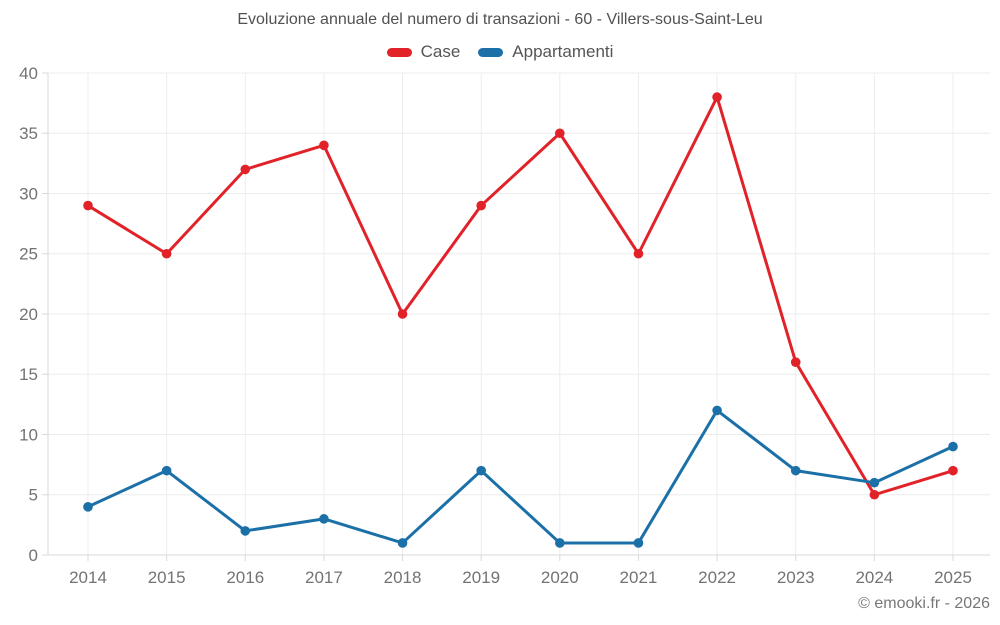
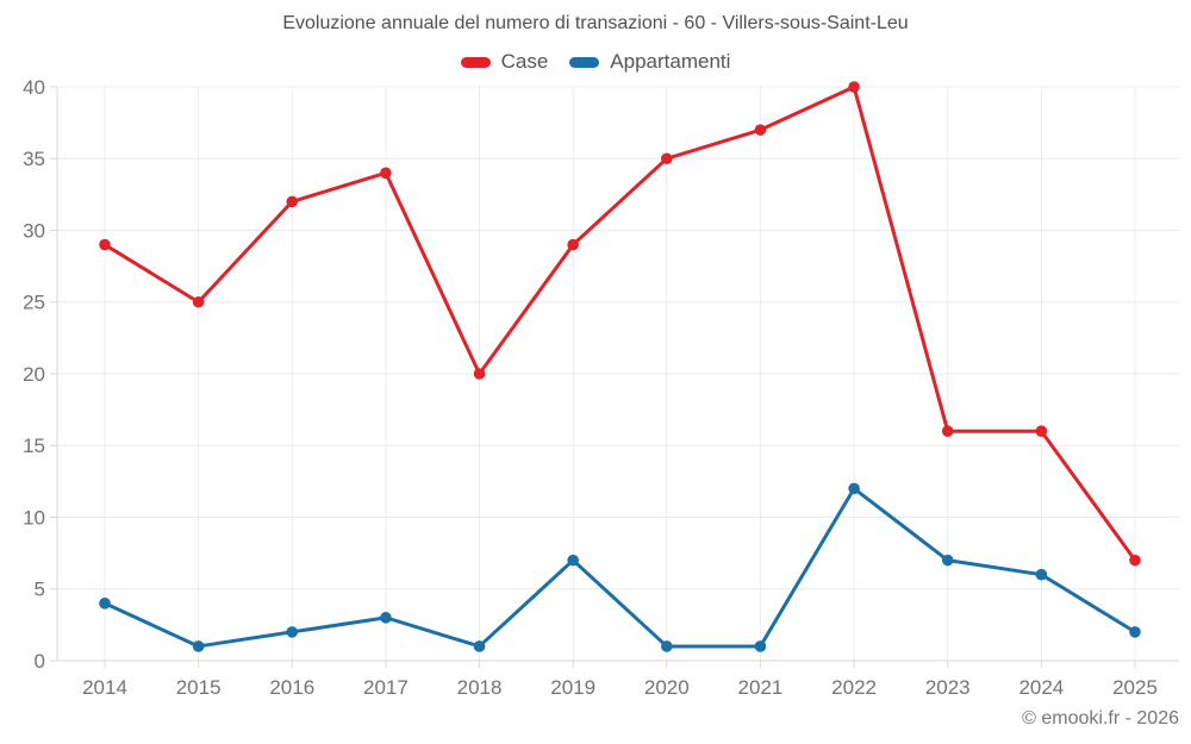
Appartamenti/2015: 7 -> 1
Case/2021: 25 -> 37
Case/2022: 38 -> 40
Case/2024: 5 -> 16
Appartamenti/2025: 9 -> 2
